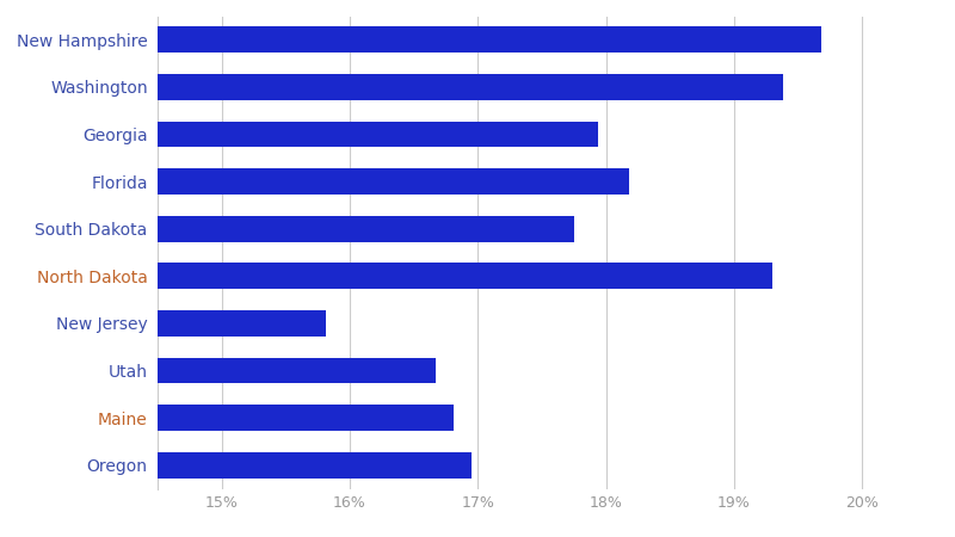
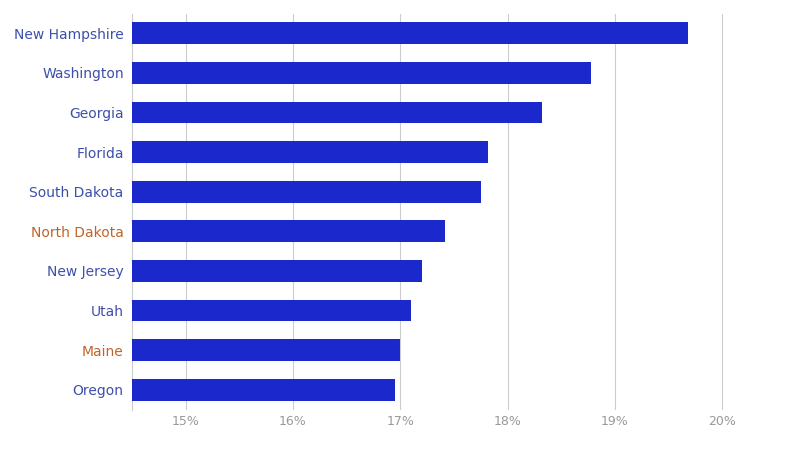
Washington: 19.38% -> 18.78%
Georgia: 17.94% -> 18.32%
Florida: 18.18% -> 17.82%
North Dakota: 19.30% -> 17.42%
New Jersey: 15.81% -> 17.20%
Utah: 16.67% -> 17.10%
Maine: 16.81% -> 17.00%
